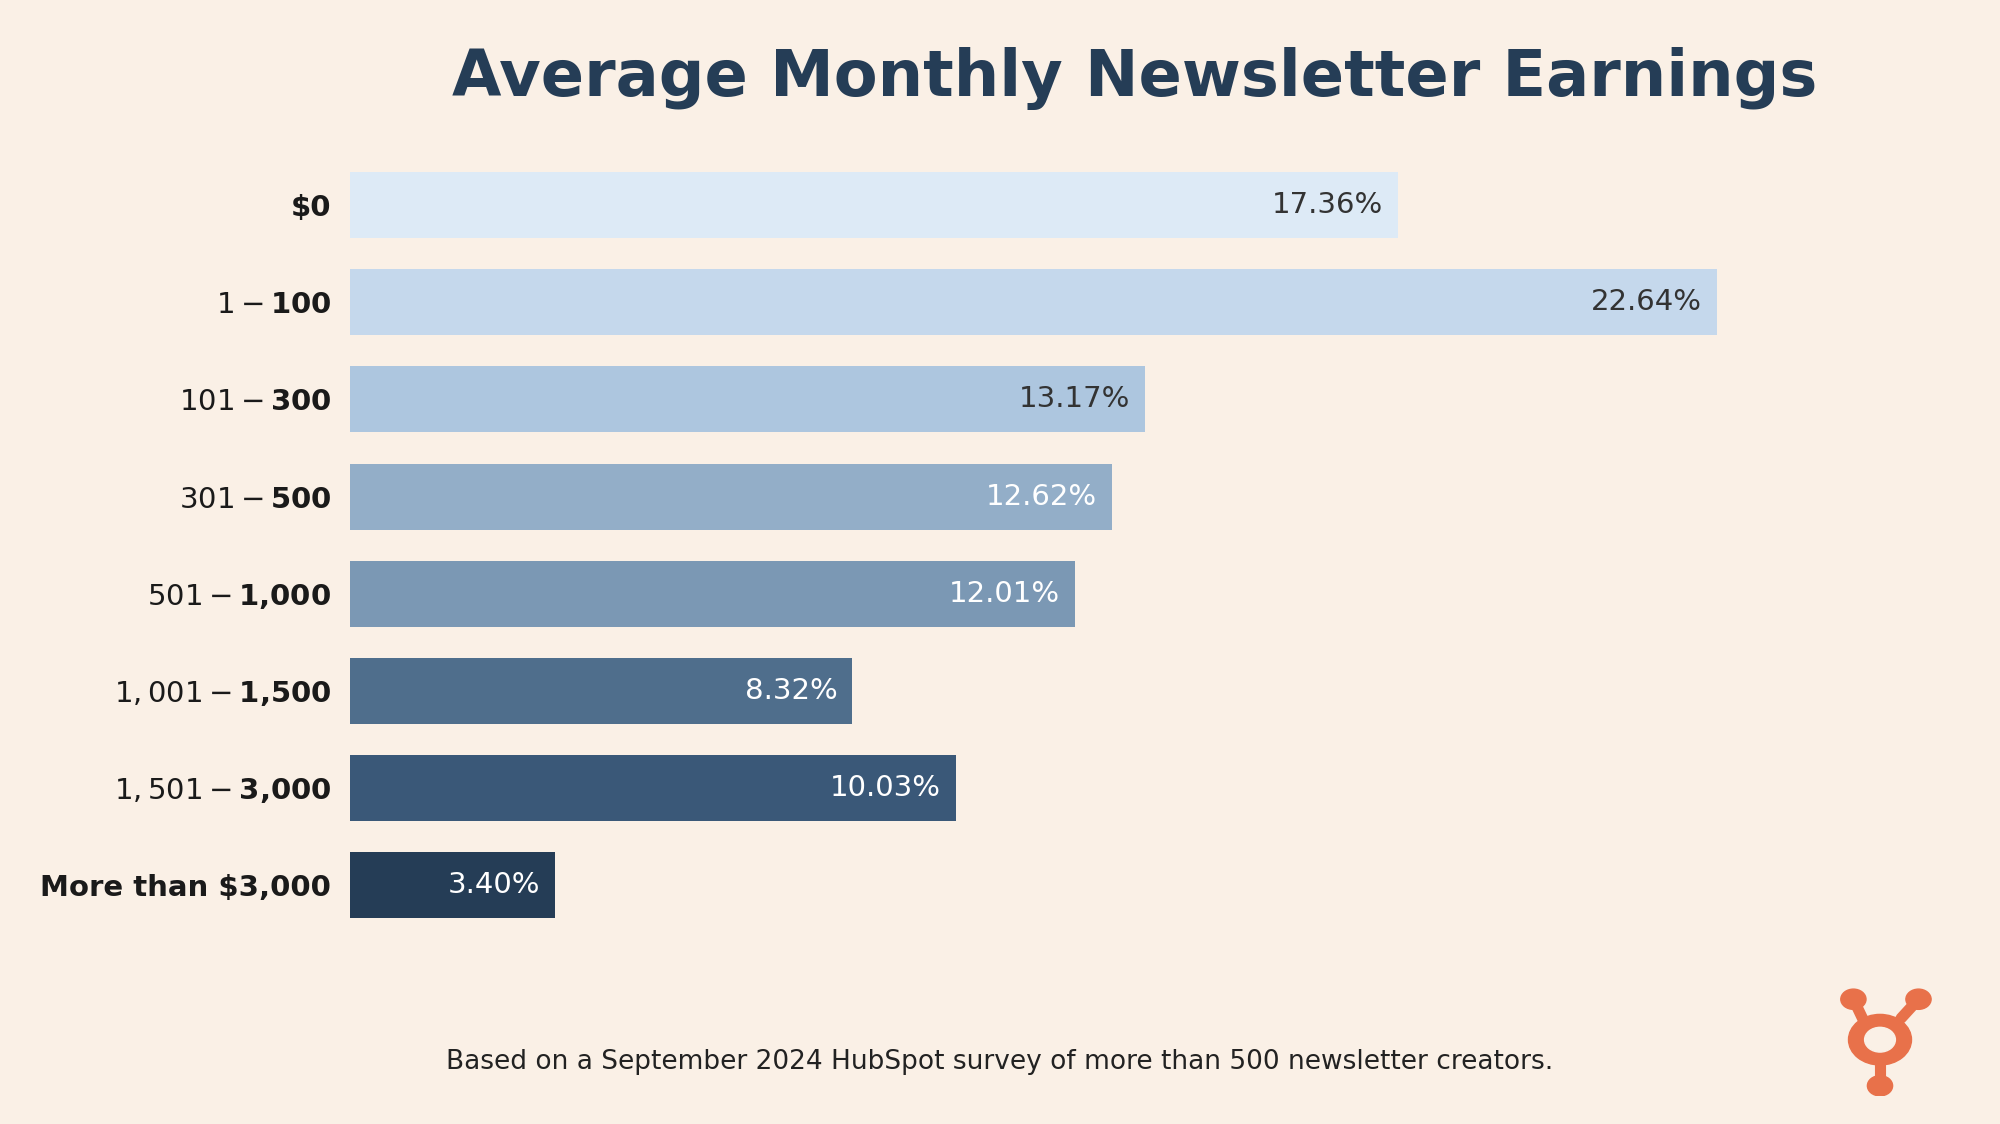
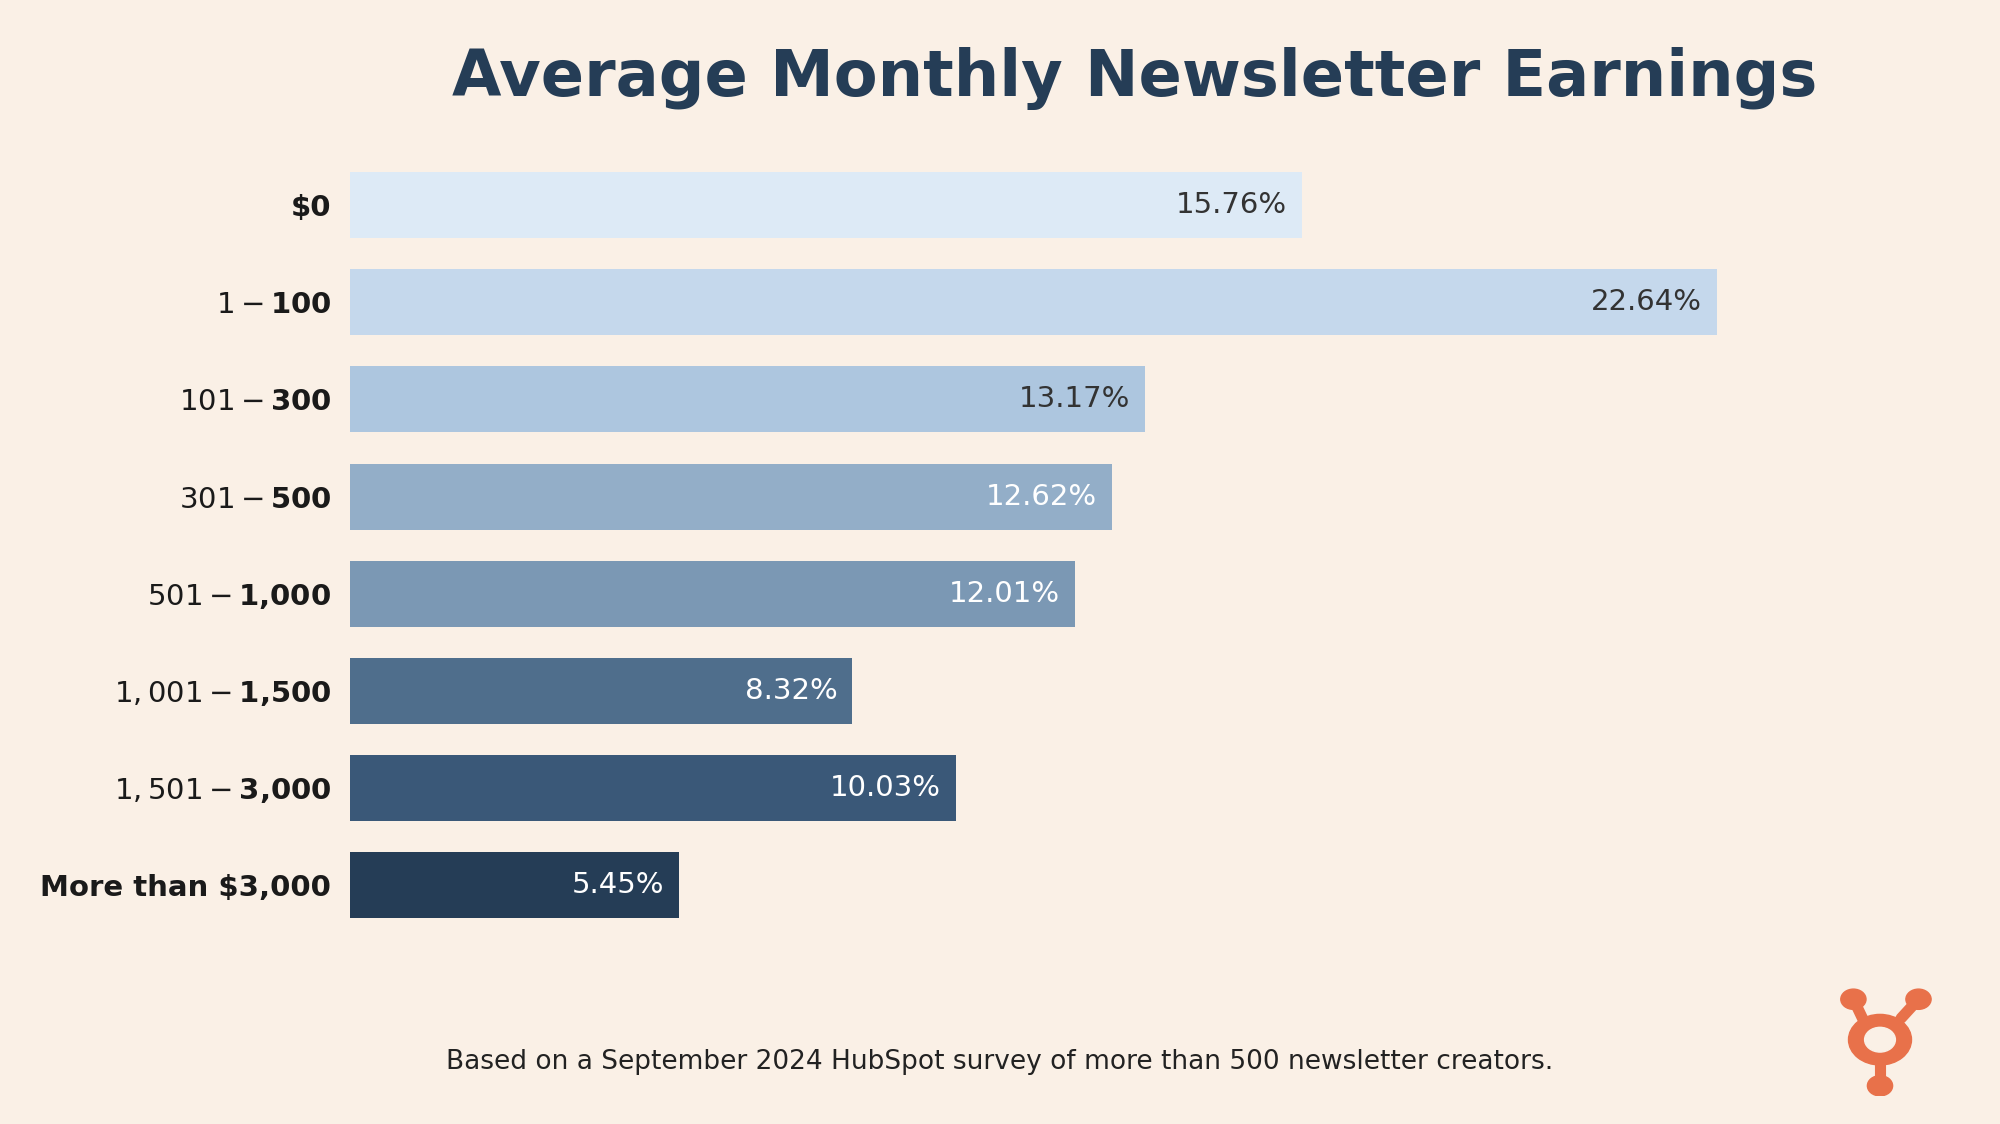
$0: 17.36% -> 15.76%
More than $3,000: 3.40% -> 5.45%
